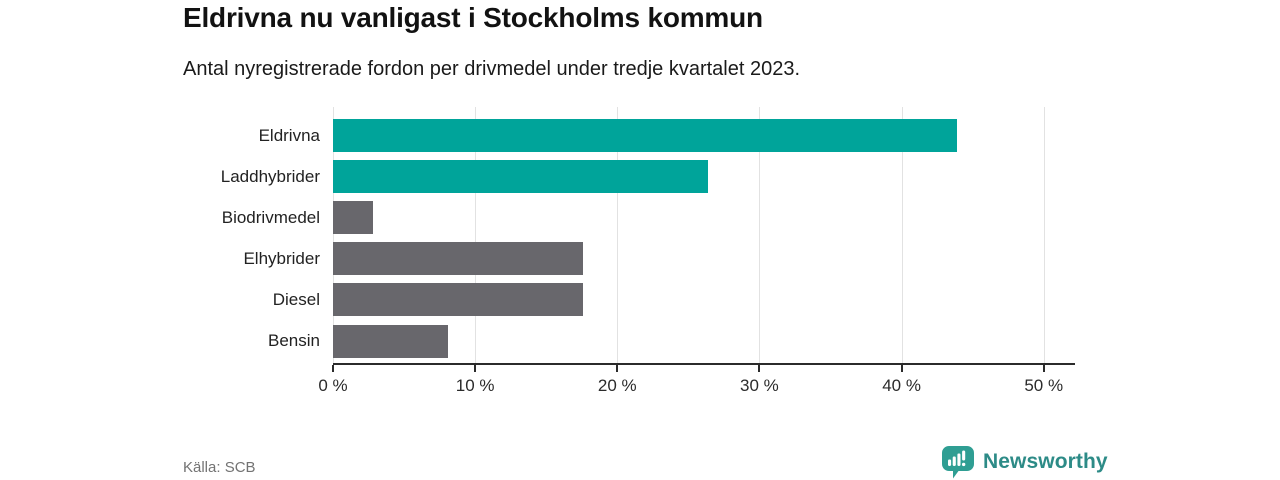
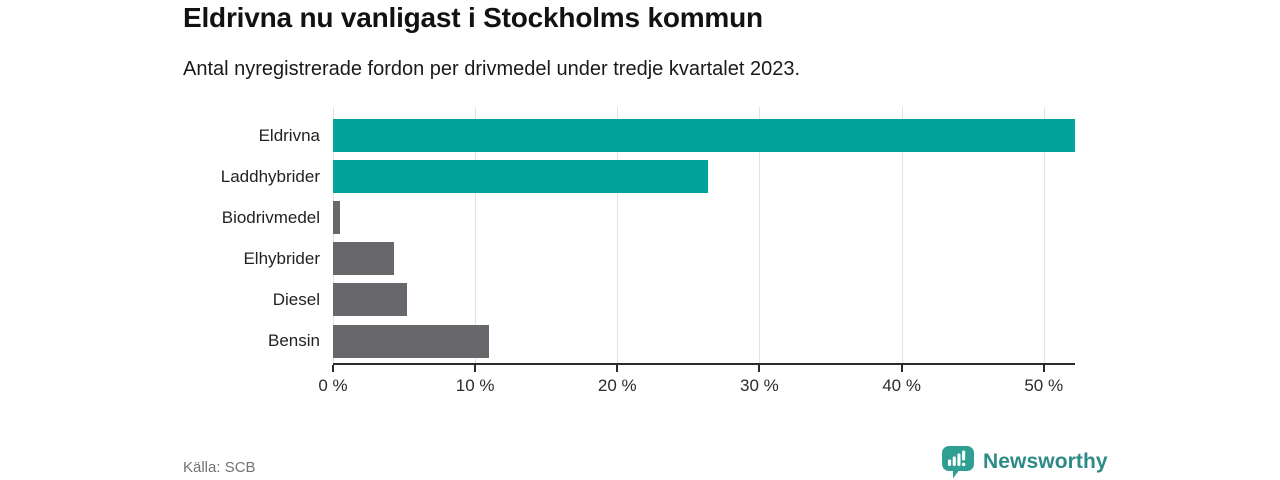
Eldrivna: 43.9% -> 52.2%
Biodrivmedel: 2.8% -> 0.5%
Elhybrider: 17.6% -> 4.3%
Diesel: 17.6% -> 5.2%
Bensin: 8.1% -> 11.0%
